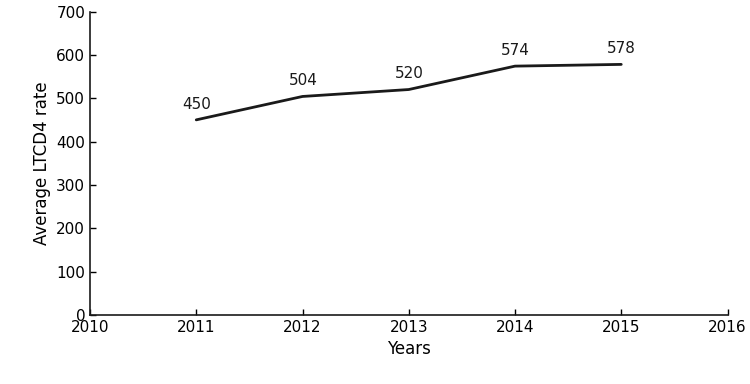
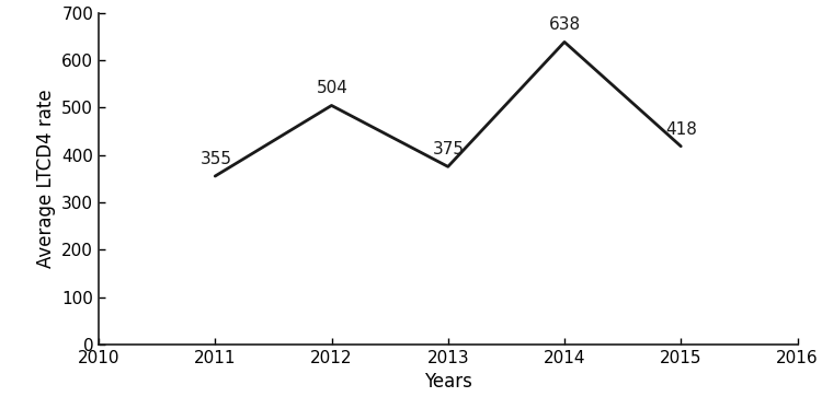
2011: 450 -> 355
2013: 520 -> 375
2014: 574 -> 638
2015: 578 -> 418
